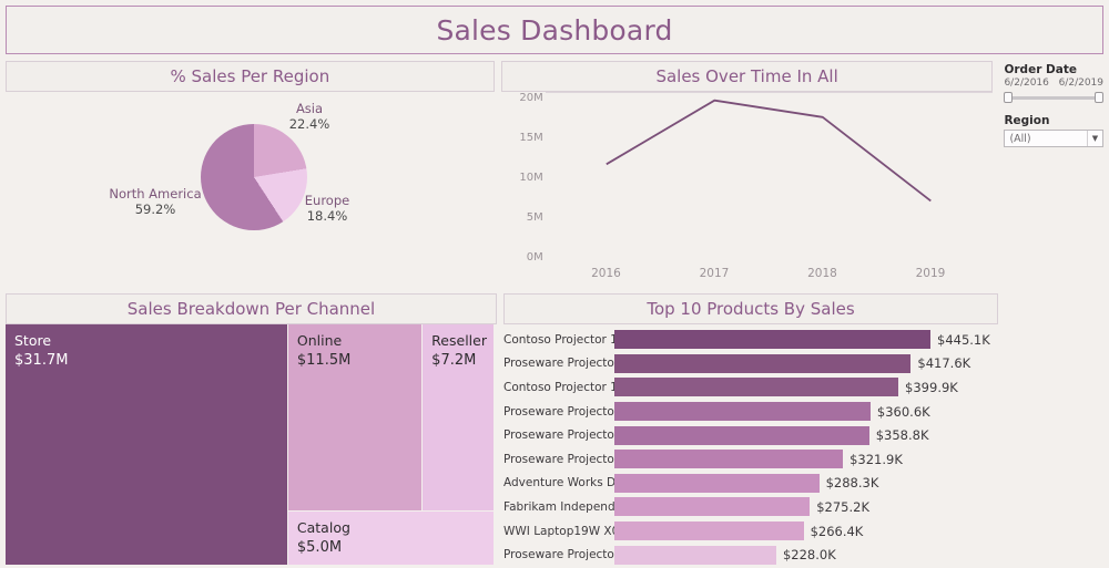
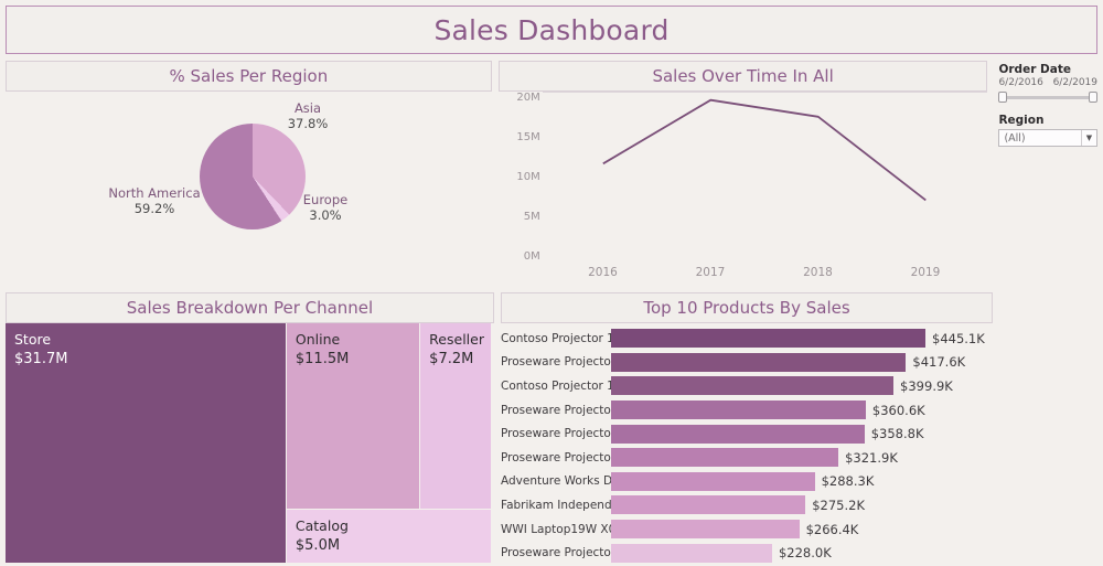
% Sales Per Region/Europe: 18.4% -> 3.0%
% Sales Per Region/Asia: 22.4% -> 37.8%
